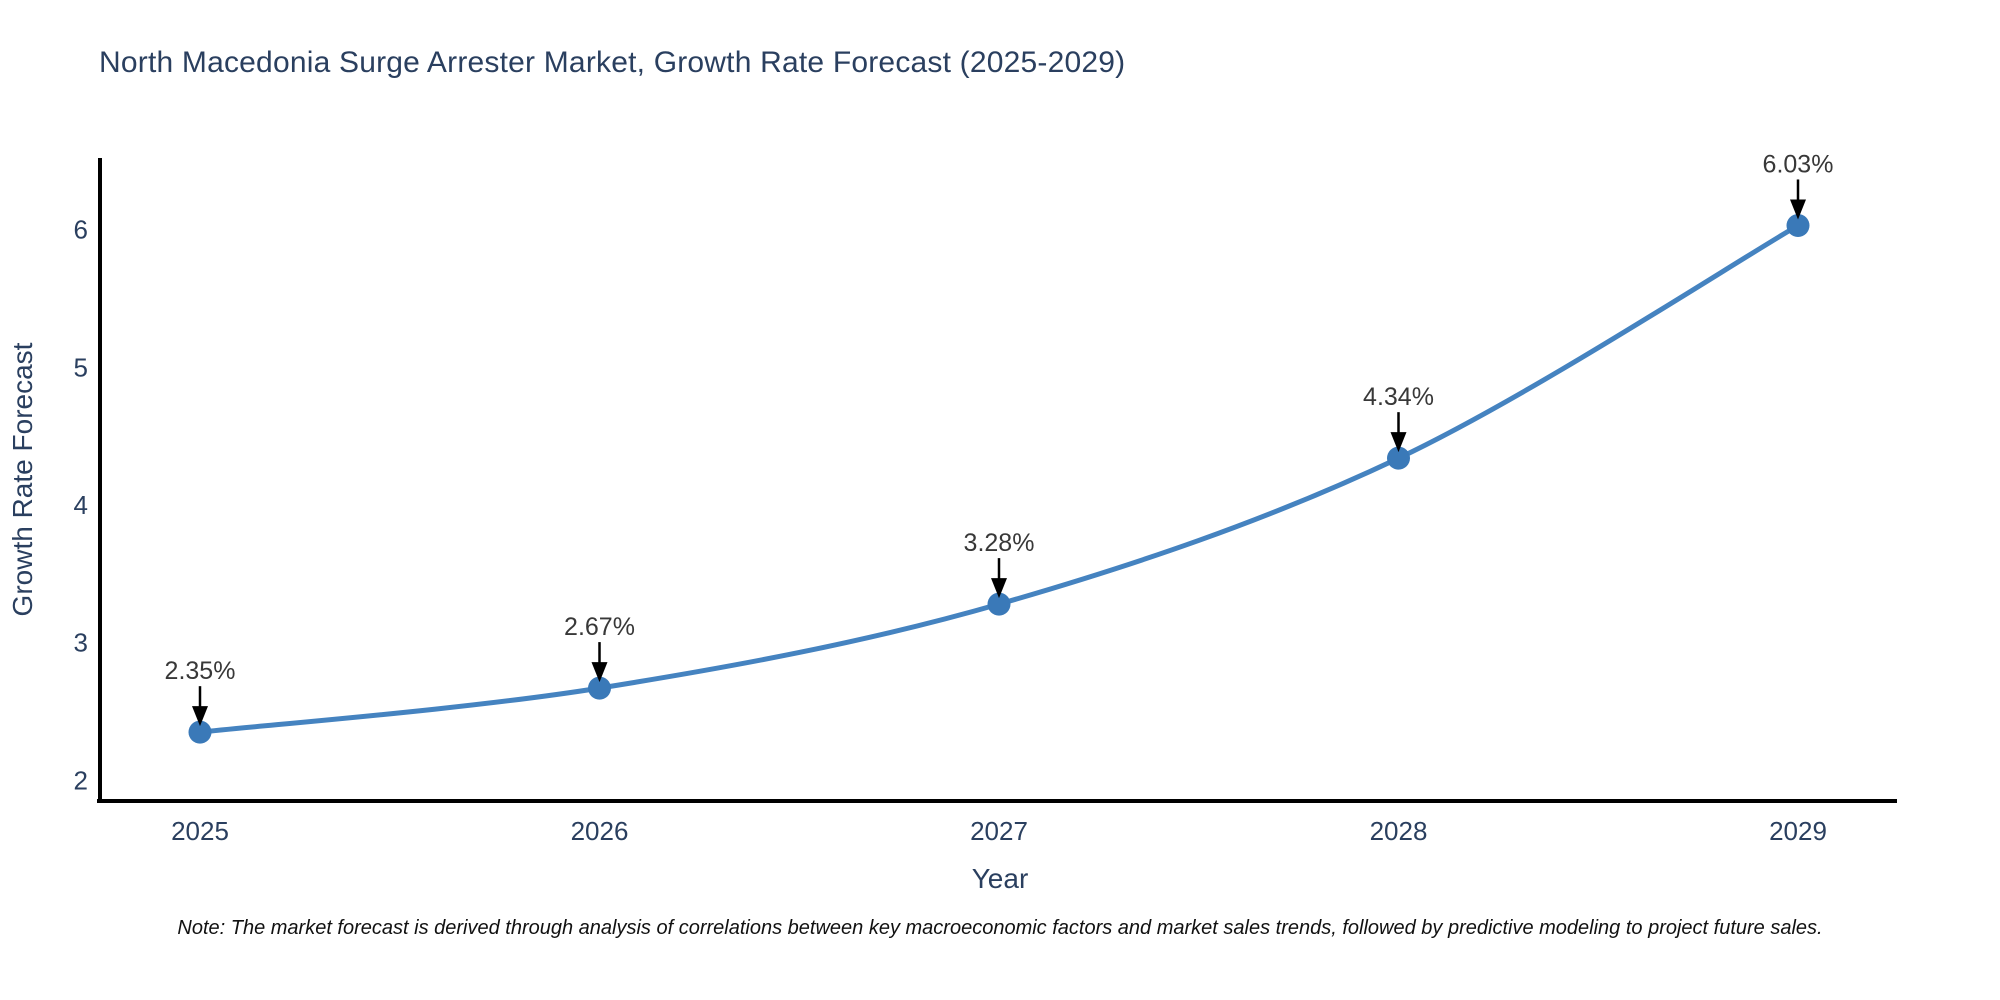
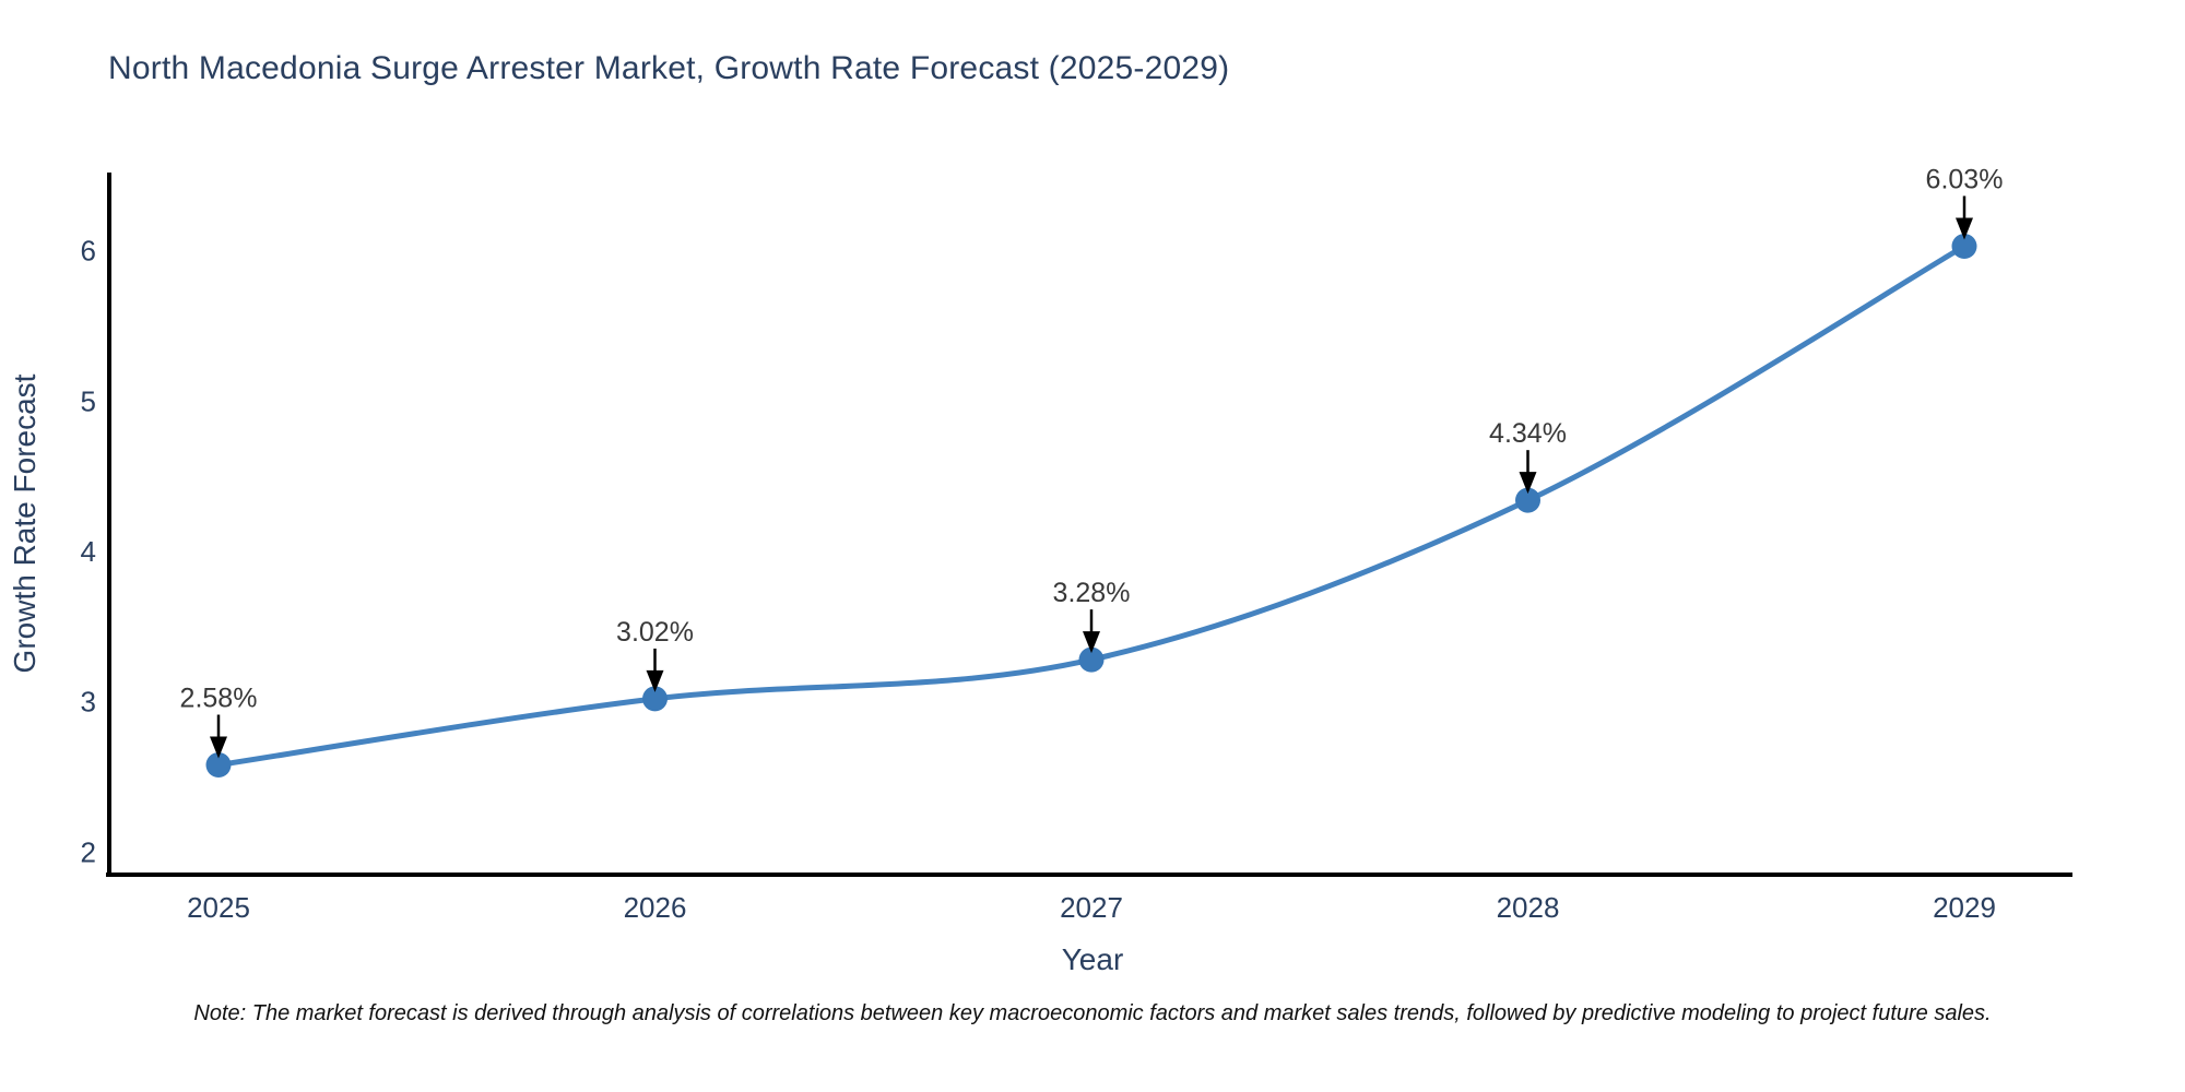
2025: 2.35% -> 2.58%
2026: 2.67% -> 3.02%
